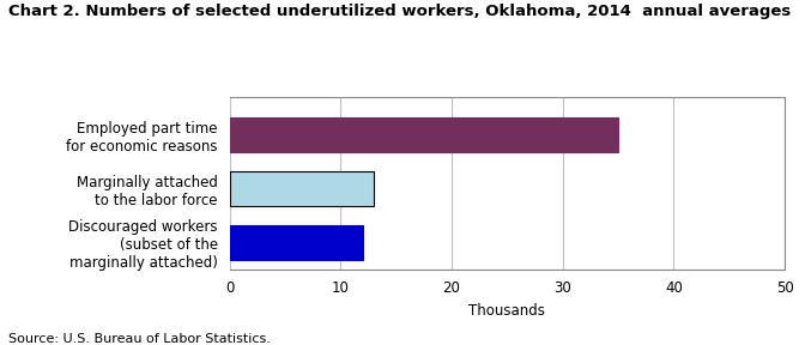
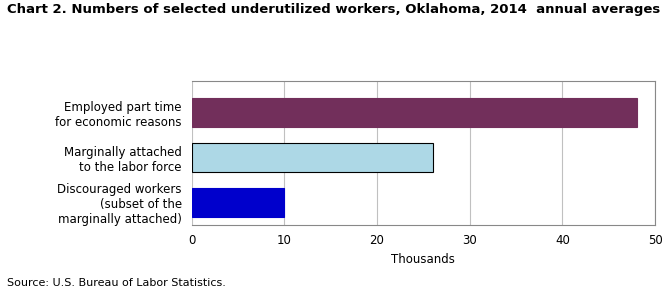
Employed part time for economic reasons: 35 -> 48
Marginally attached to the labor force: 13 -> 26
Discouraged workers (subset of the marginally attached): 12 -> 10
